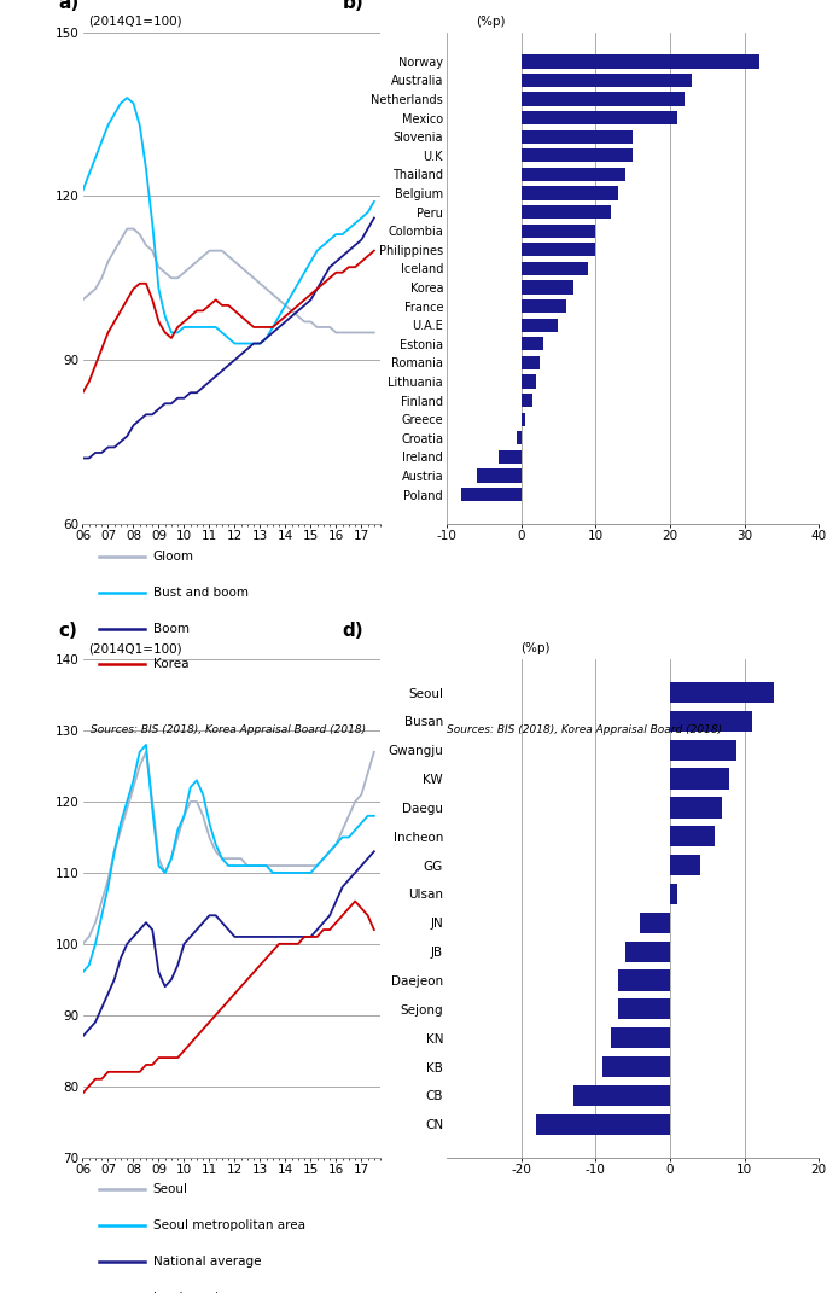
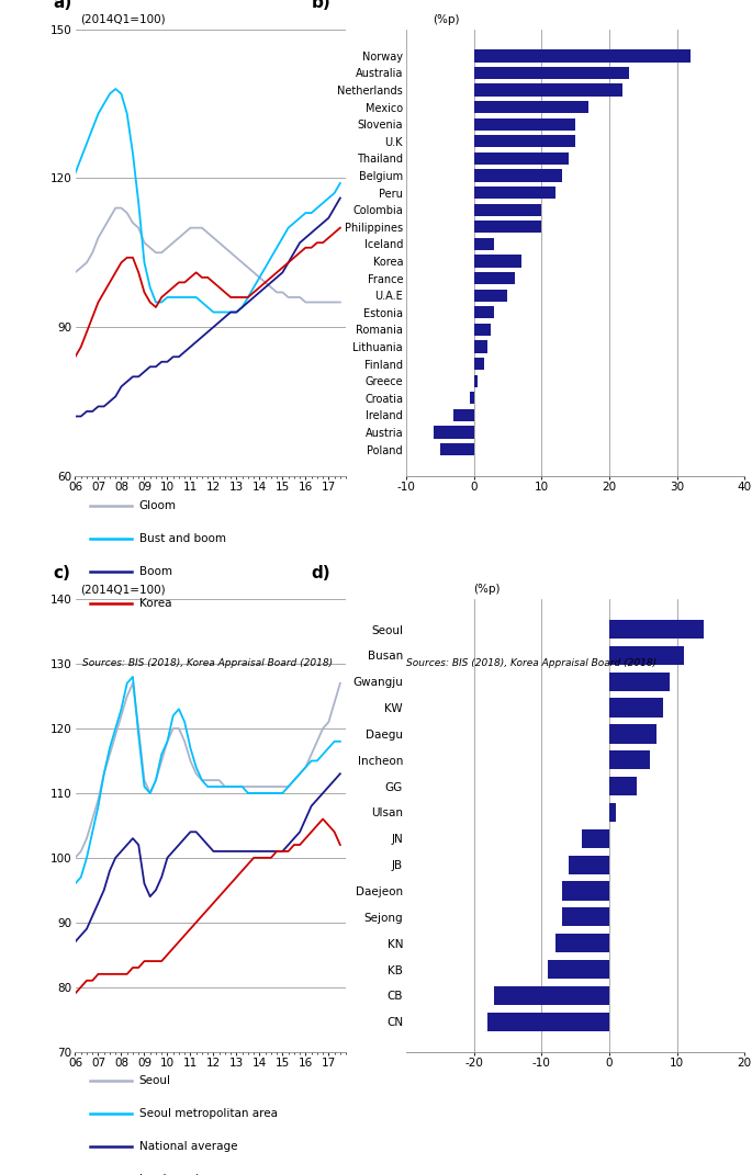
Mexico: 21.0 -> 17.0
Iceland: 9.0 -> 3.0
Poland: -8.0 -> -5.0
CB: -13 -> -17
